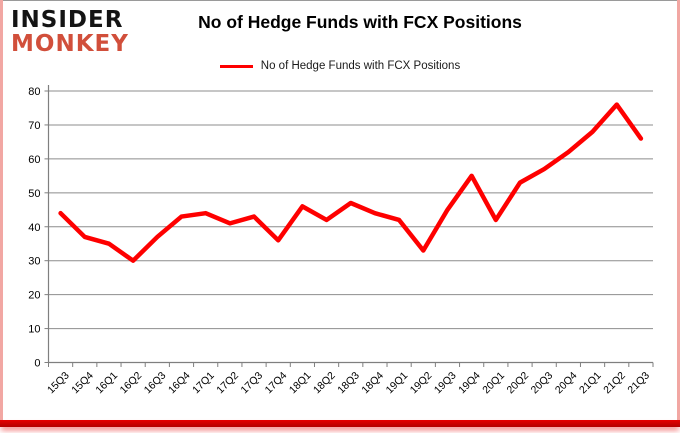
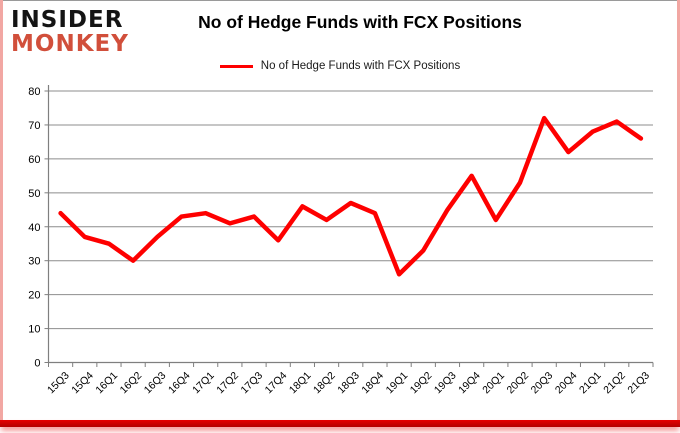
19Q1: 42 -> 26
20Q3: 57 -> 72
21Q2: 76 -> 71
